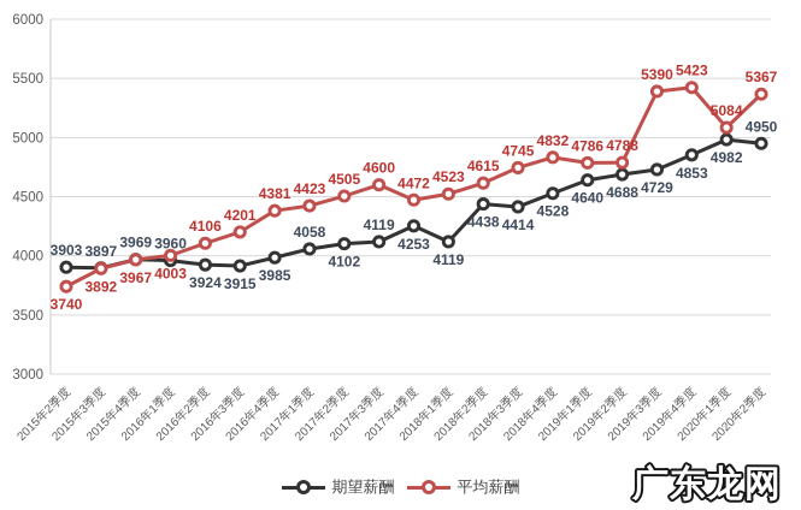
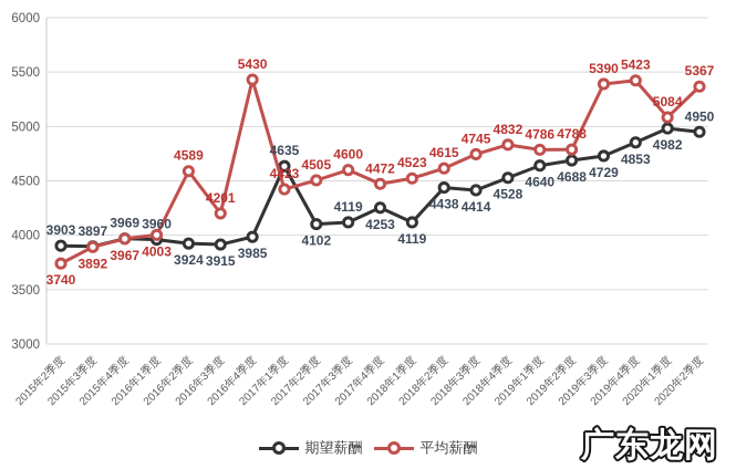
平均薪酬/2016年2季度: 4106 -> 4589
平均薪酬/2016年4季度: 4381 -> 5430
期望薪酬/2017年1季度: 4058 -> 4635
